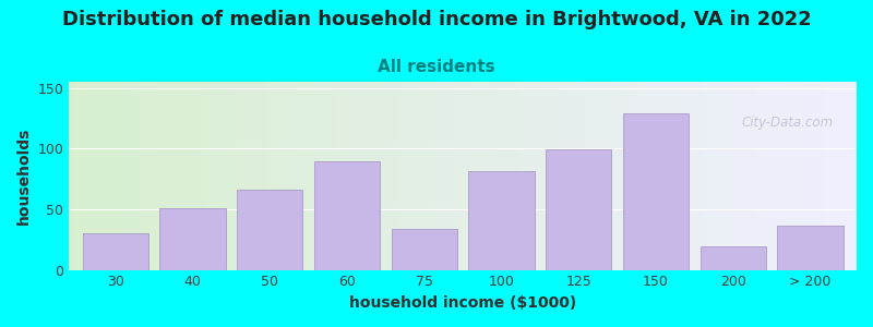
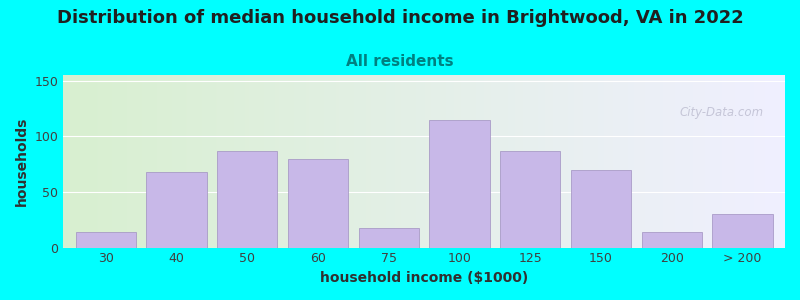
30: 30 -> 14
40: 51 -> 68
50: 66 -> 87
60: 89 -> 80
75: 34 -> 18
100: 81 -> 115
125: 99 -> 87
150: 129 -> 70
200: 19 -> 14
> 200: 36 -> 30
